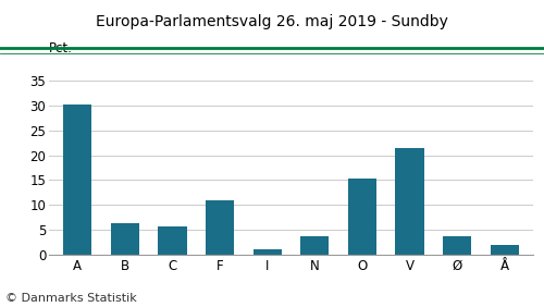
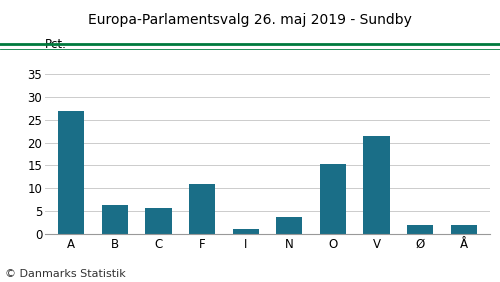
A: 30.2 -> 27.0
Ø: 3.8 -> 2.0
